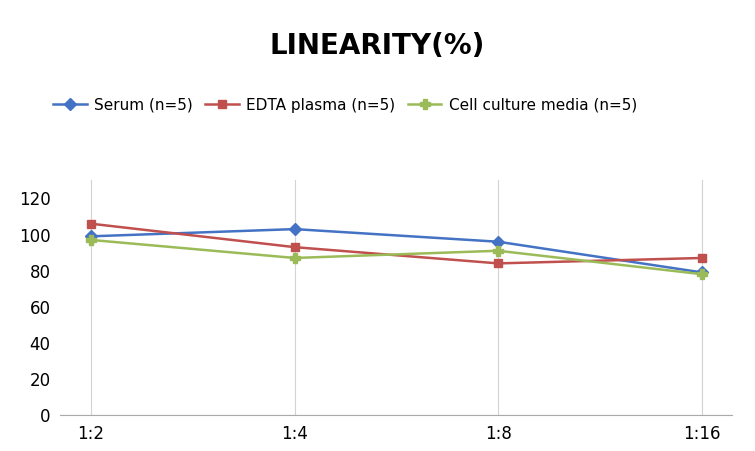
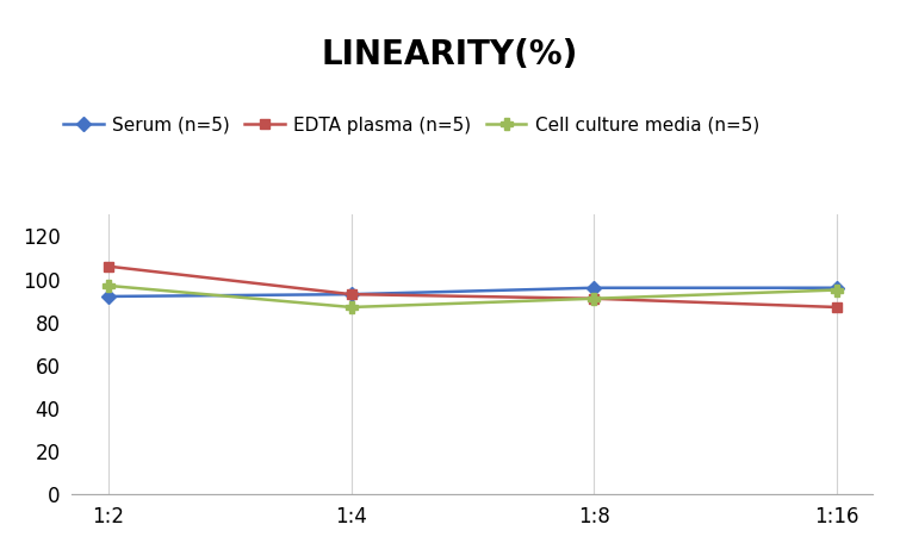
Serum (n=5)/1:2: 99 -> 92
Serum (n=5)/1:4: 103 -> 93
EDTA plasma (n=5)/1:8: 84 -> 91
Serum (n=5)/1:16: 79 -> 96
Cell culture media (n=5)/1:16: 78 -> 95
